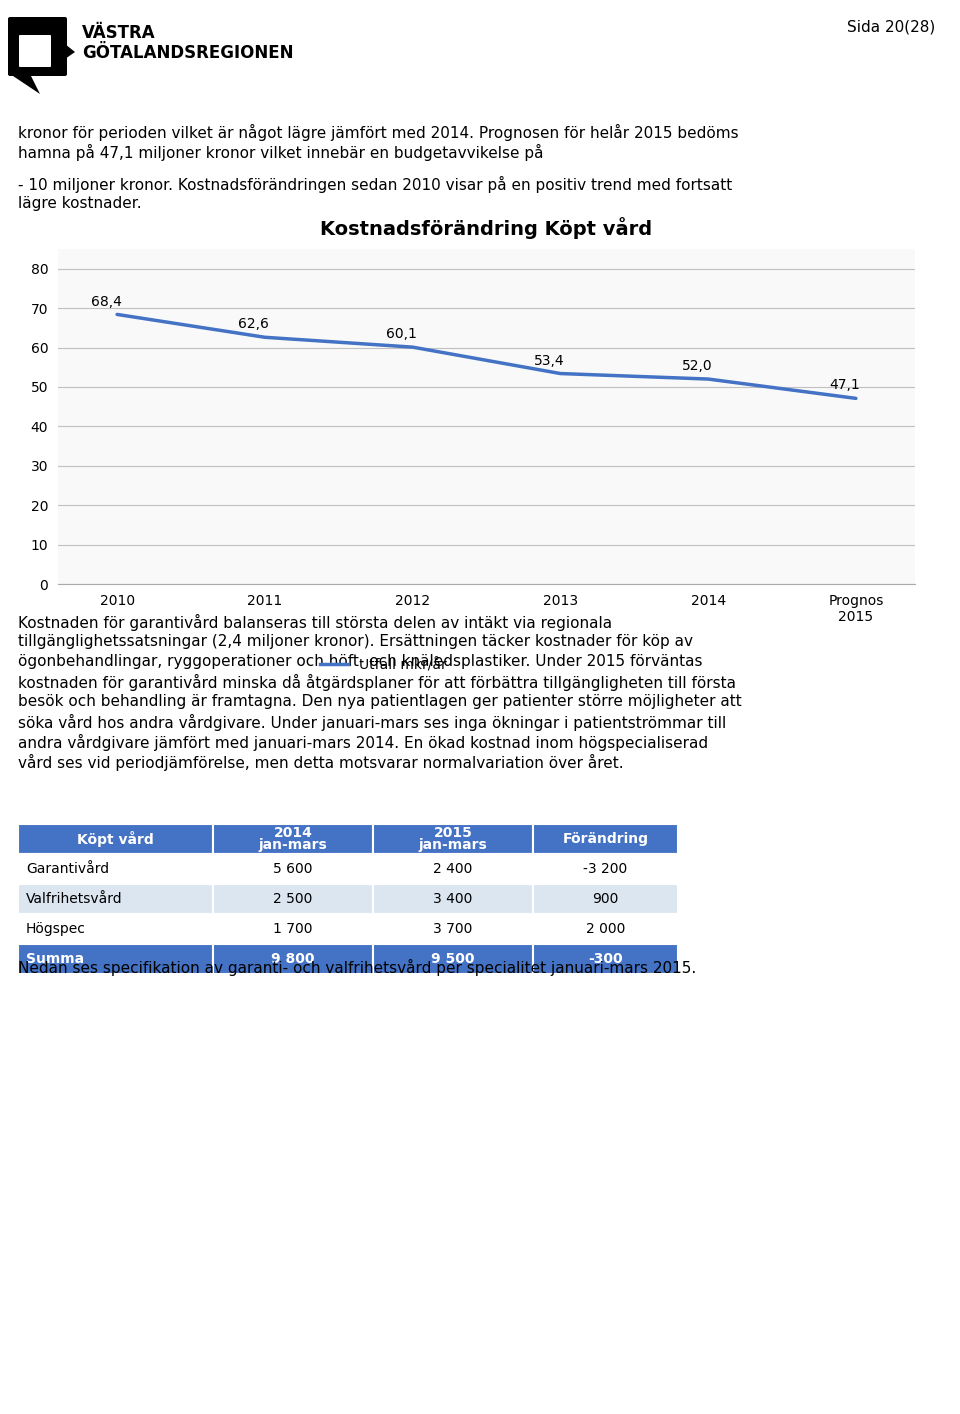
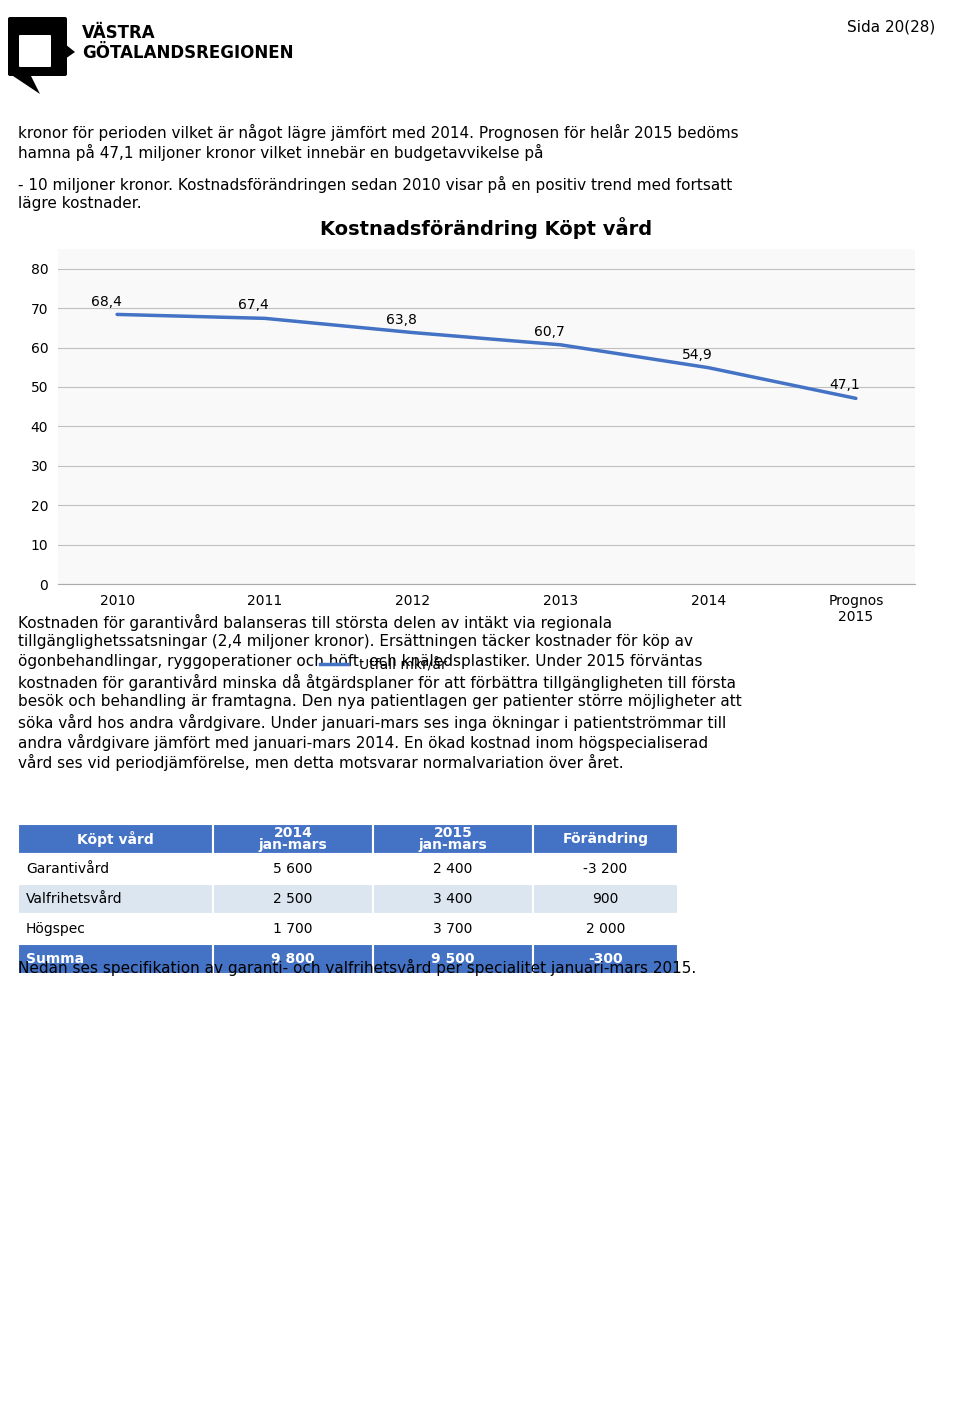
2011: 62,6 -> 67,4
2012: 60,1 -> 63,8
2013: 53,4 -> 60,7
2014: 52,0 -> 54,9
